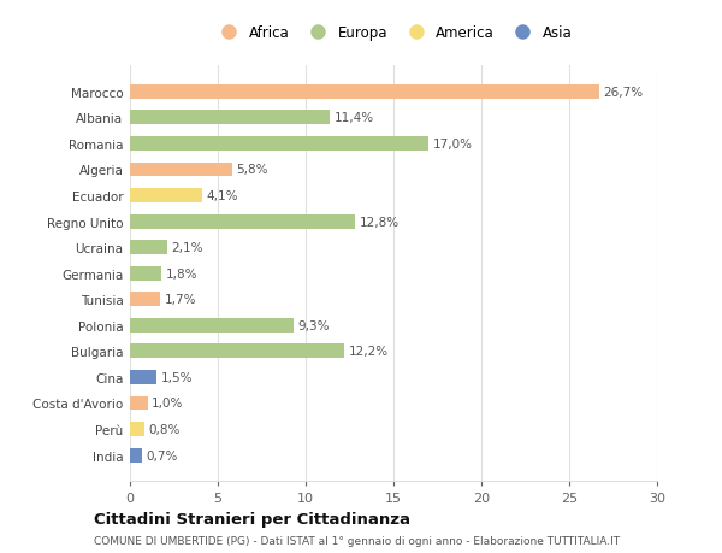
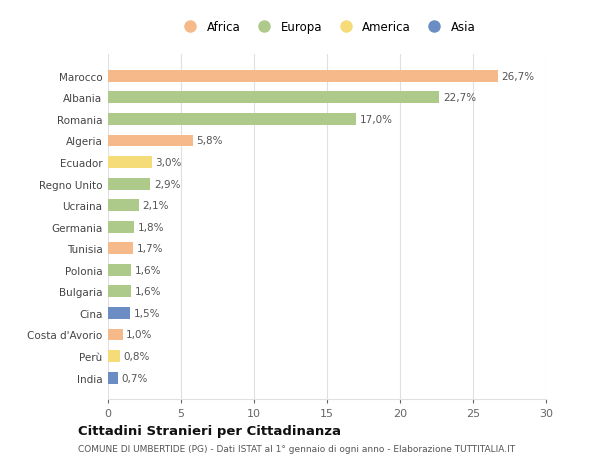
Albania: 11,4% -> 22,7%
Ecuador: 4,1% -> 3,0%
Regno Unito: 12,8% -> 2,9%
Polonia: 9,3% -> 1,6%
Bulgaria: 12,2% -> 1,6%
